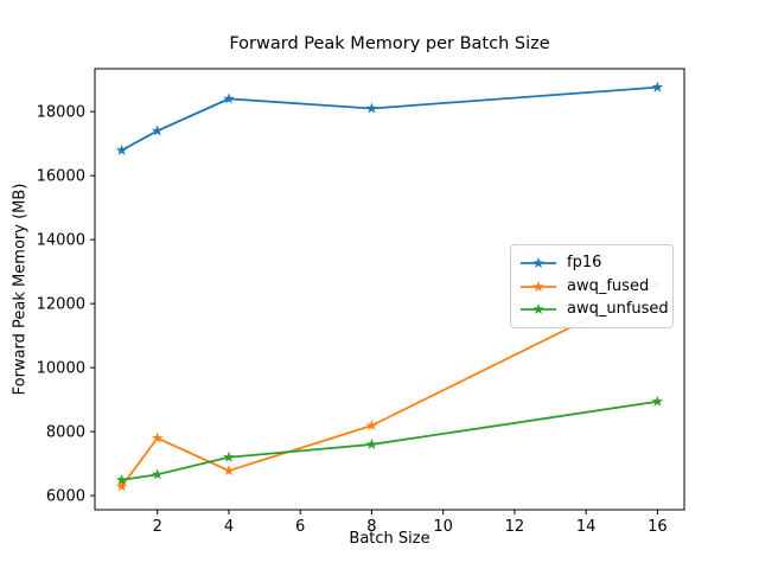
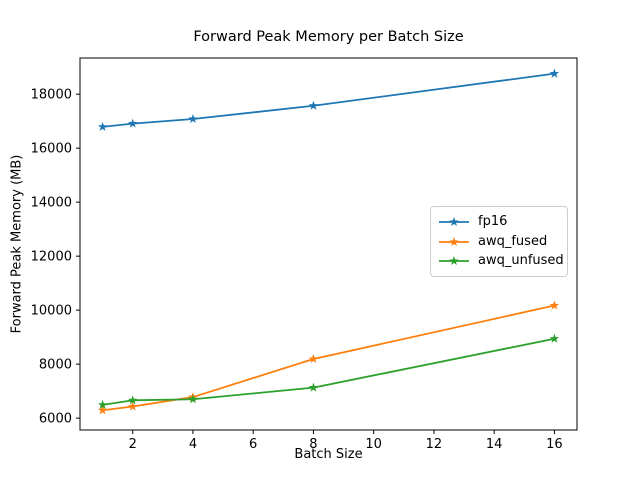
fp16/2: 17400 -> 16900
awq_fused/2: 7800 -> 6400
fp16/4: 18400 -> 17100
awq_unfused/4: 7200 -> 6700
fp16/8: 18100 -> 17600
awq_unfused/8: 7600 -> 7100
awq_fused/16: 12600 -> 10200
